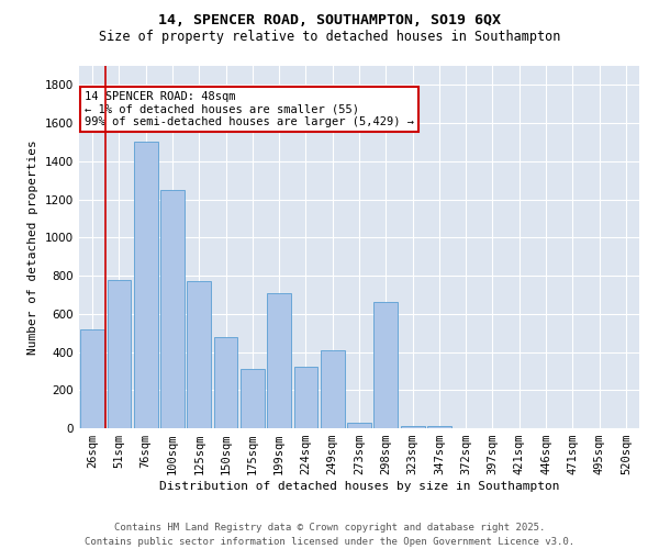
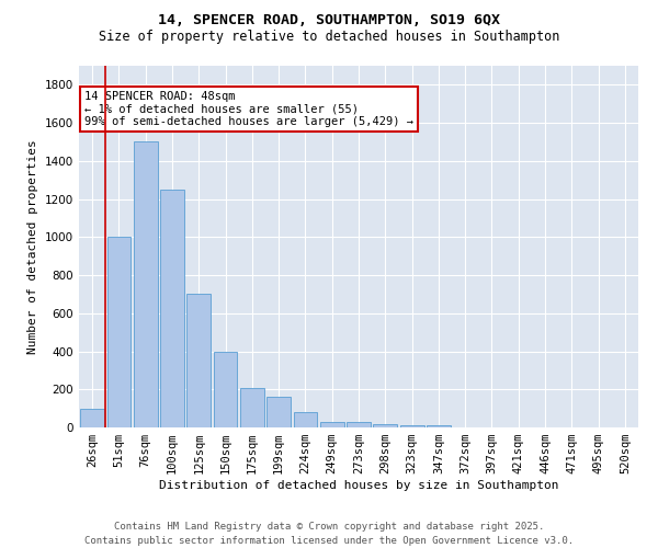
26sqm: 520 -> 100
51sqm: 780 -> 1000
125sqm: 770 -> 700
150sqm: 480 -> 400
175sqm: 310 -> 210
199sqm: 710 -> 160
224sqm: 320 -> 80
249sqm: 410 -> 30
298sqm: 660 -> 20
